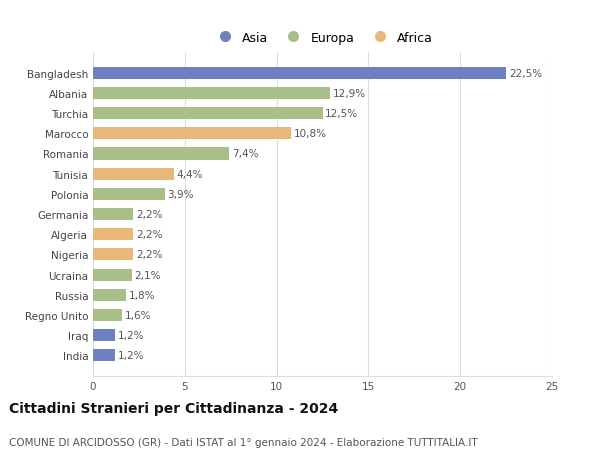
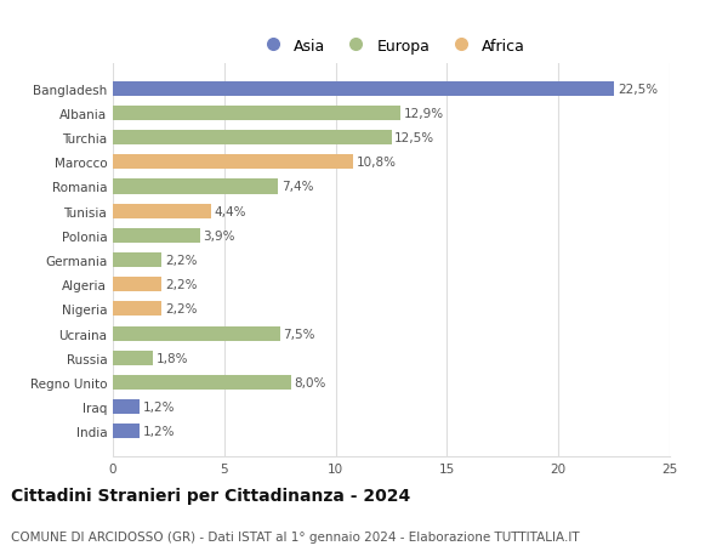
Ucraina: 2,1% -> 7,5%
Regno Unito: 1,6% -> 8,0%
